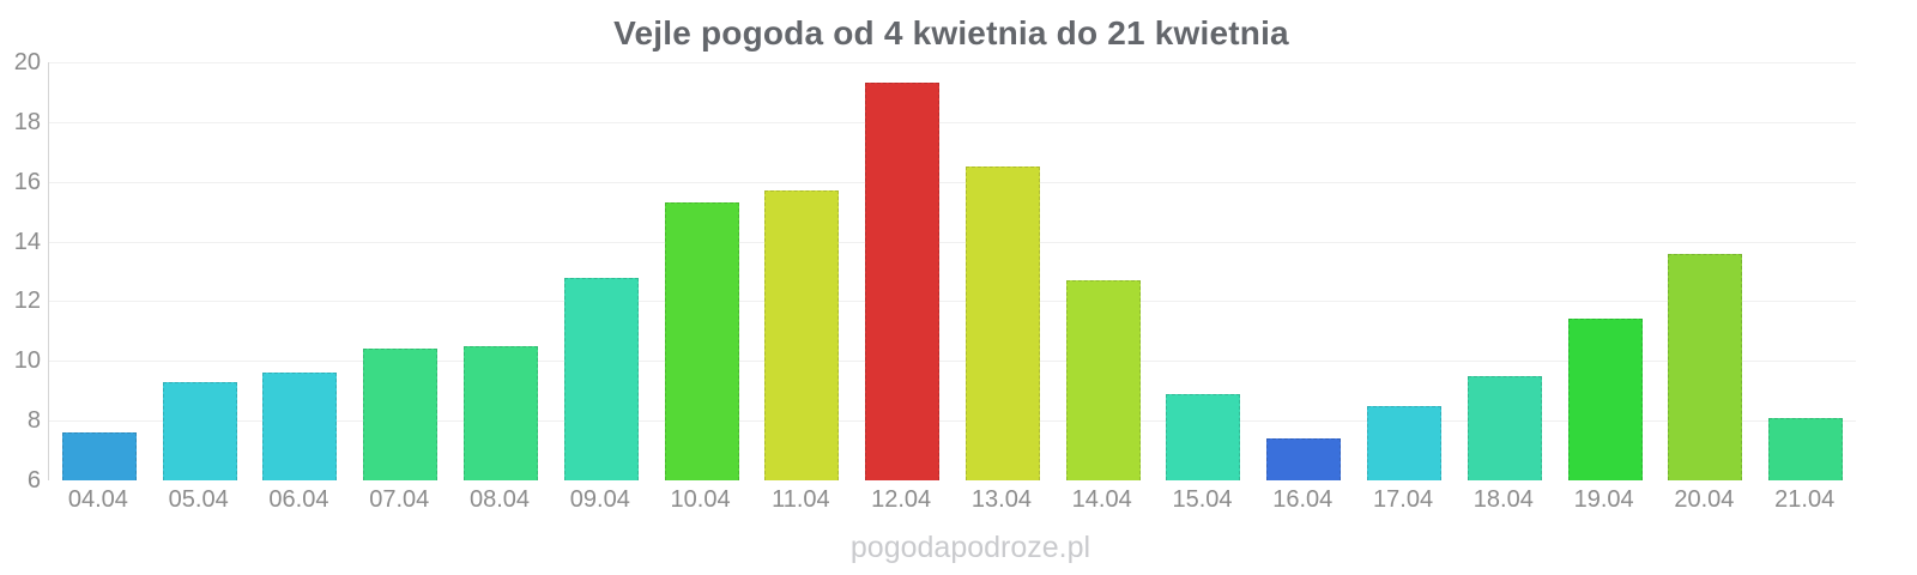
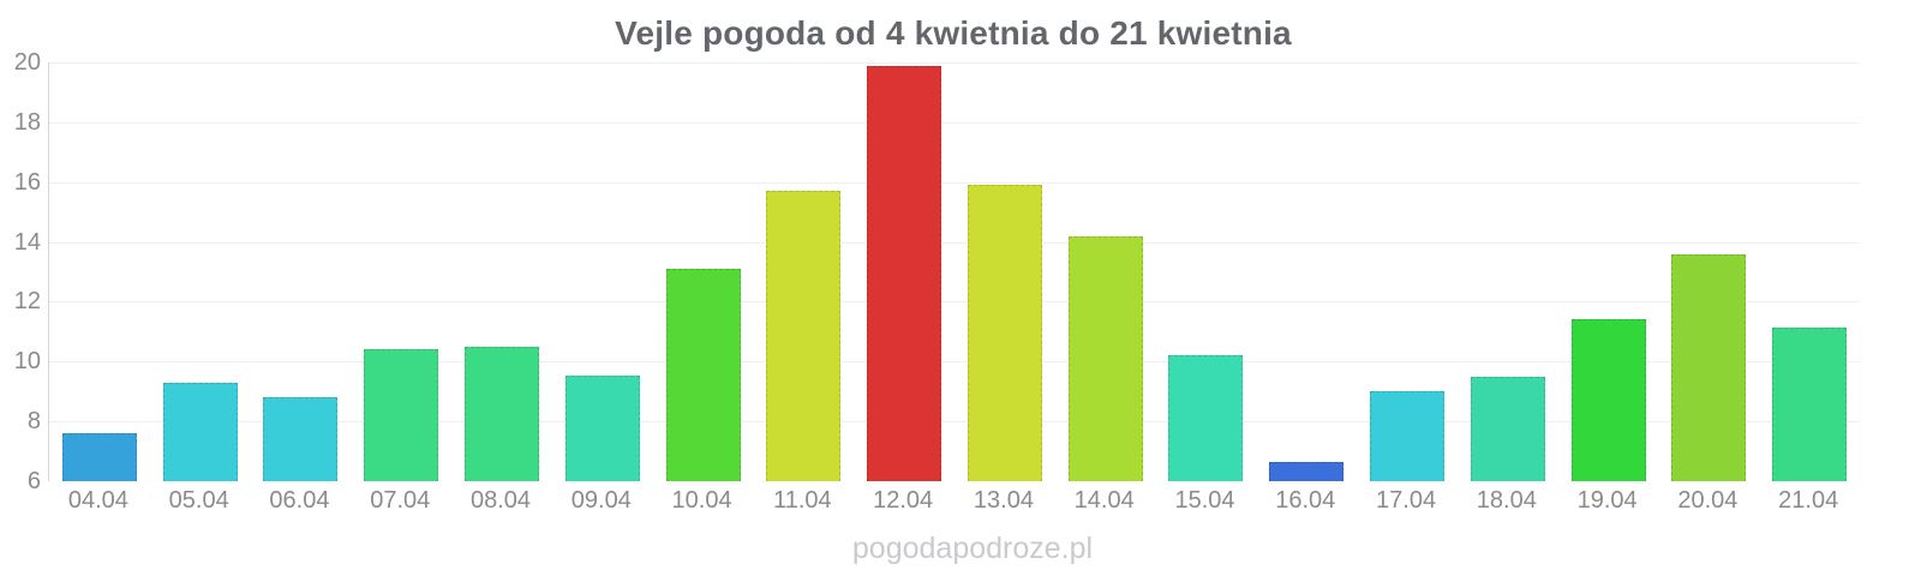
06.04: 9.6 -> 8.8
09.04: 12.8 -> 9.6
10.04: 15.3 -> 13.1
12.04: 19.3 -> 19.9
13.04: 16.5 -> 15.9
14.04: 12.7 -> 14.2
15.04: 8.9 -> 10.2
16.04: 7.4 -> 6.7
17.04: 8.5 -> 9.0
21.04: 8.1 -> 11.2
